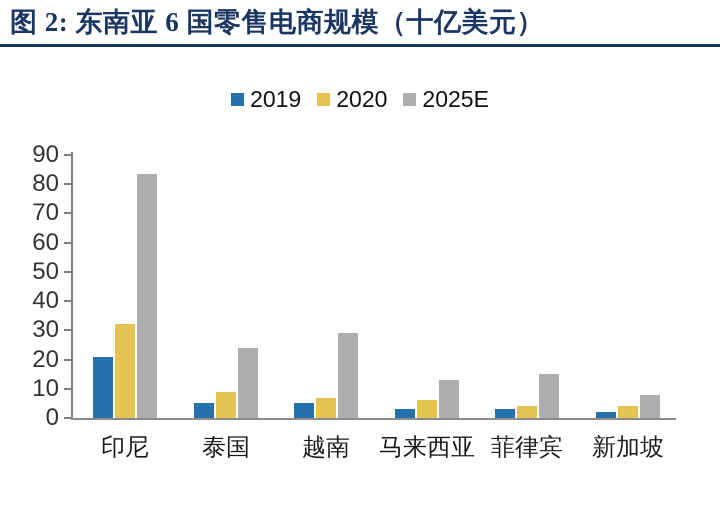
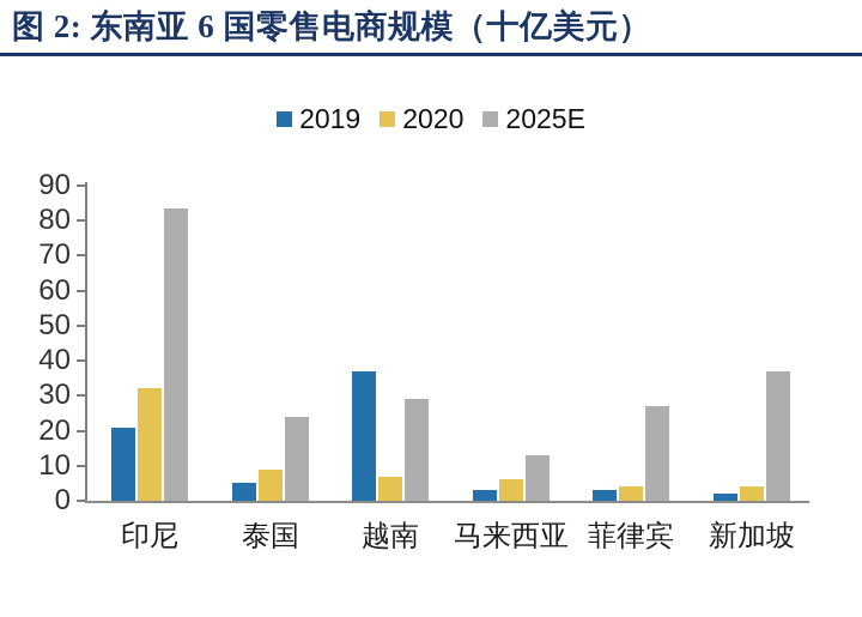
2019/越南: 5 -> 37
2025E/菲律宾: 15 -> 27
2025E/新加坡: 8 -> 37
